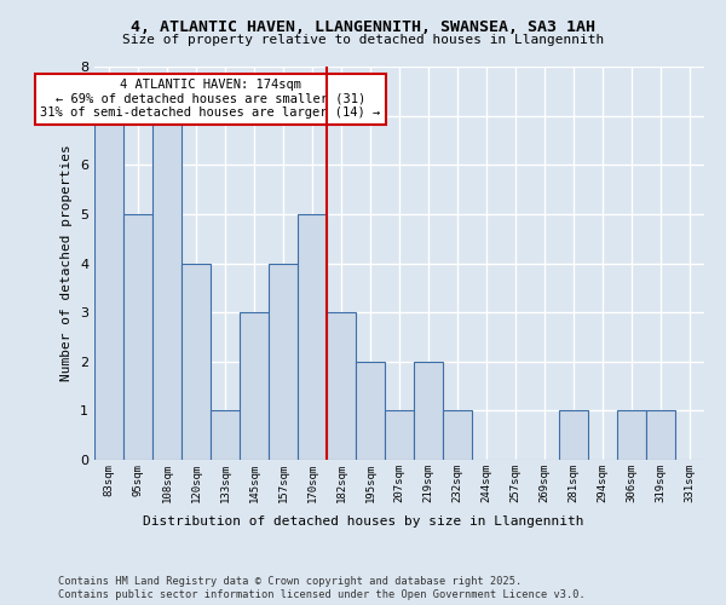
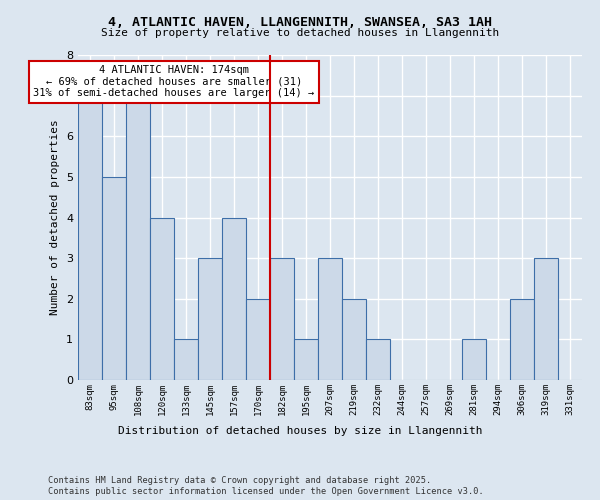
170sqm: 5 -> 2
195sqm: 2 -> 1
207sqm: 1 -> 3
306sqm: 1 -> 2
319sqm: 1 -> 3
